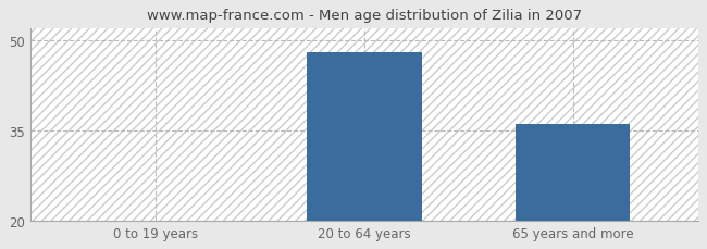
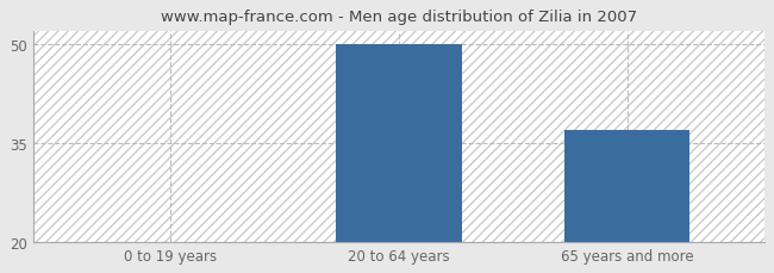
20 to 64 years: 48 -> 50
65 years and more: 36 -> 37
